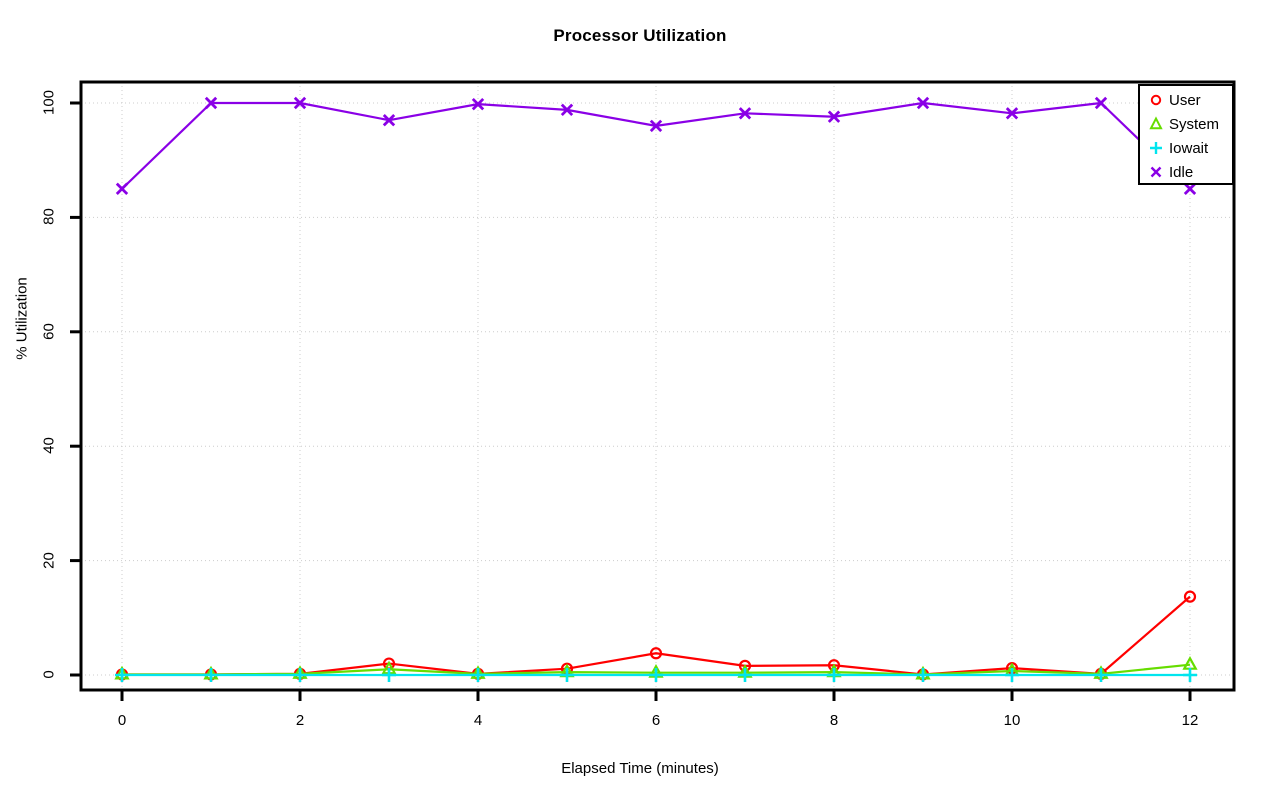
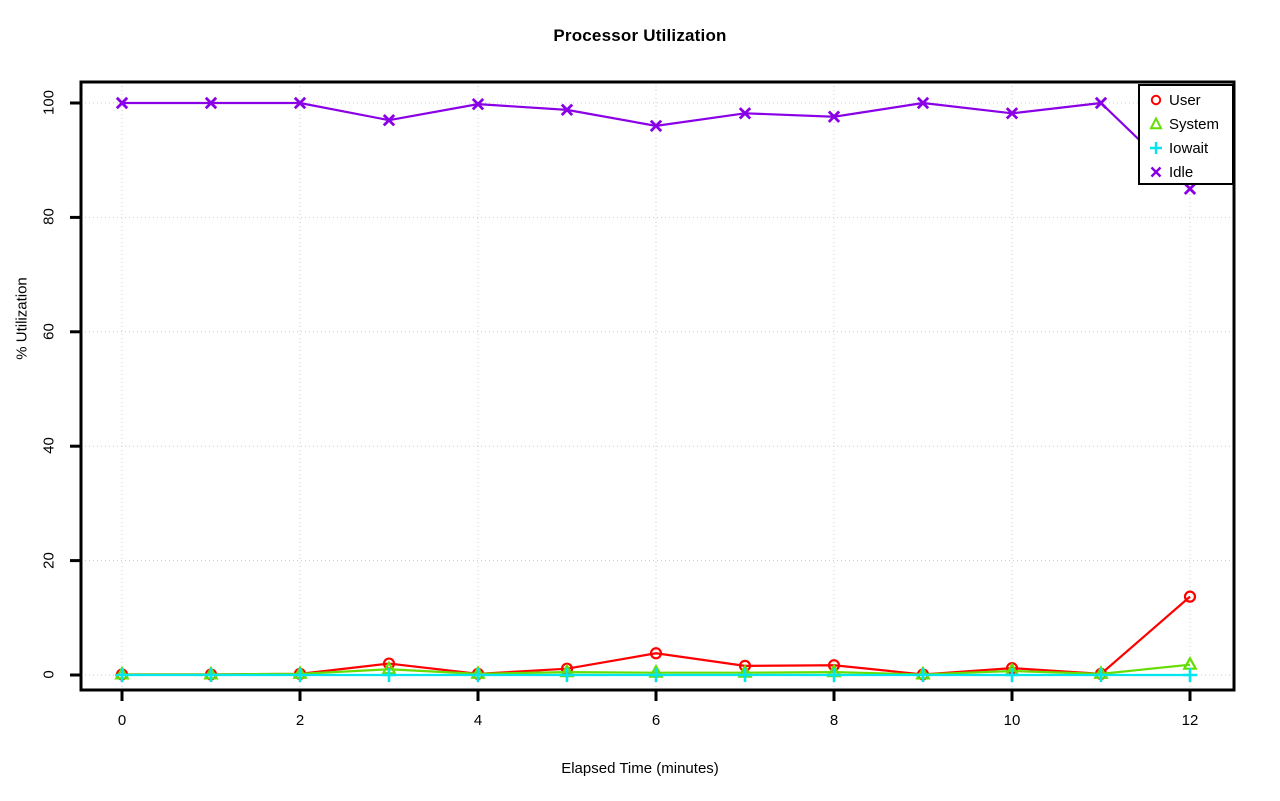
Idle/0: 85 -> 100
